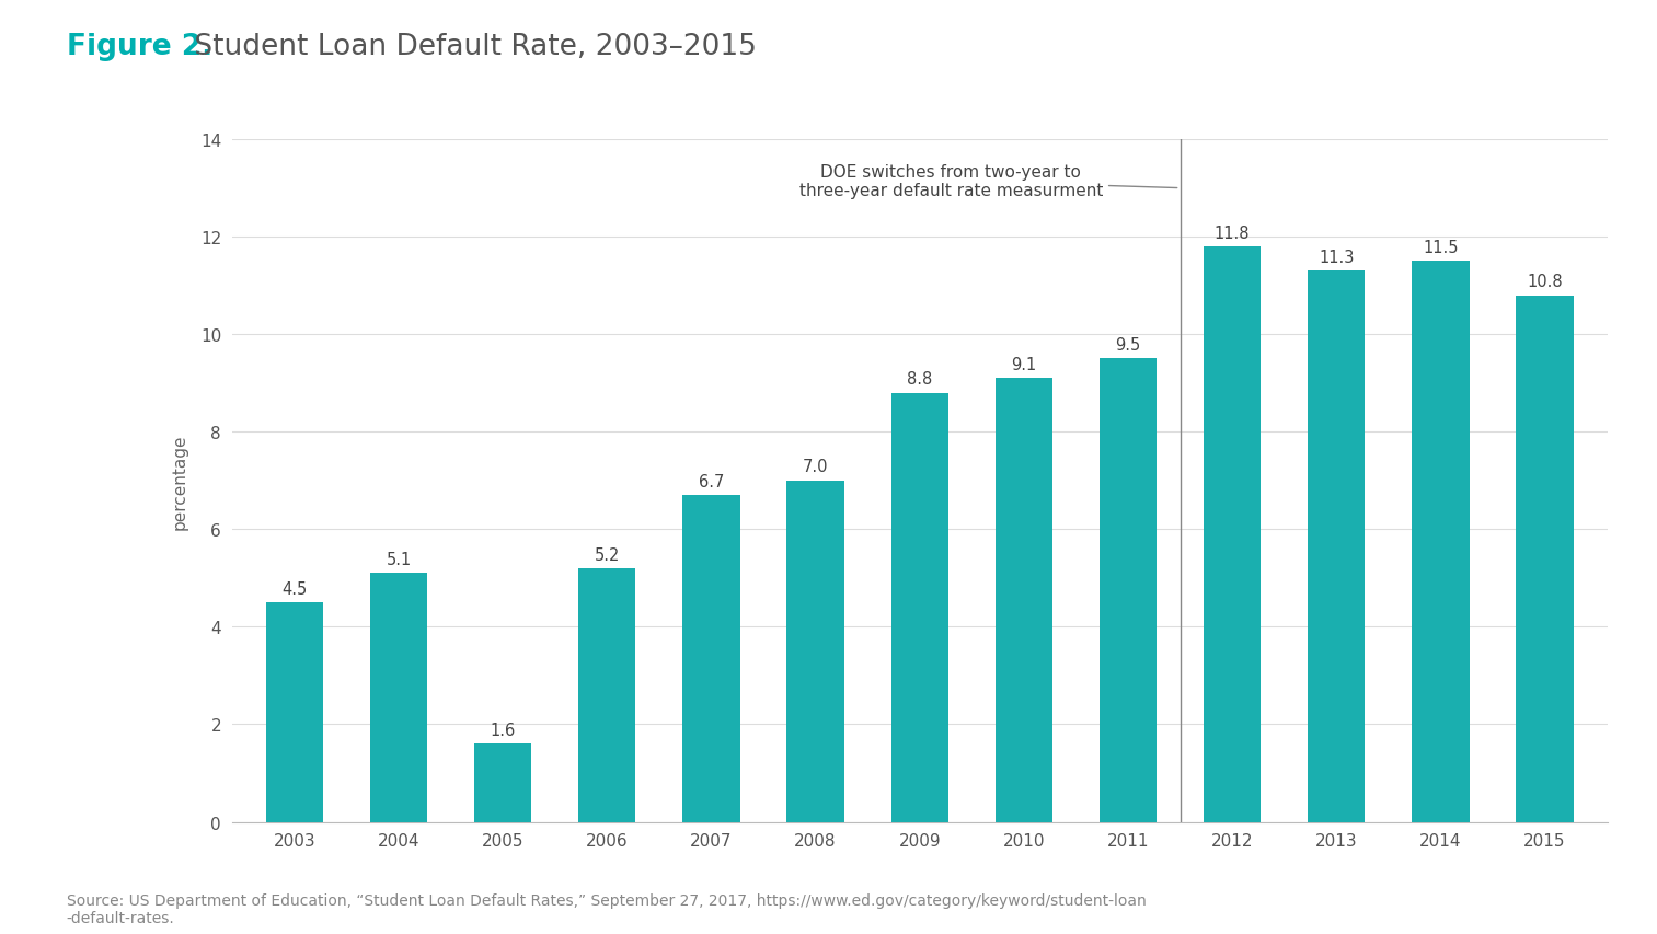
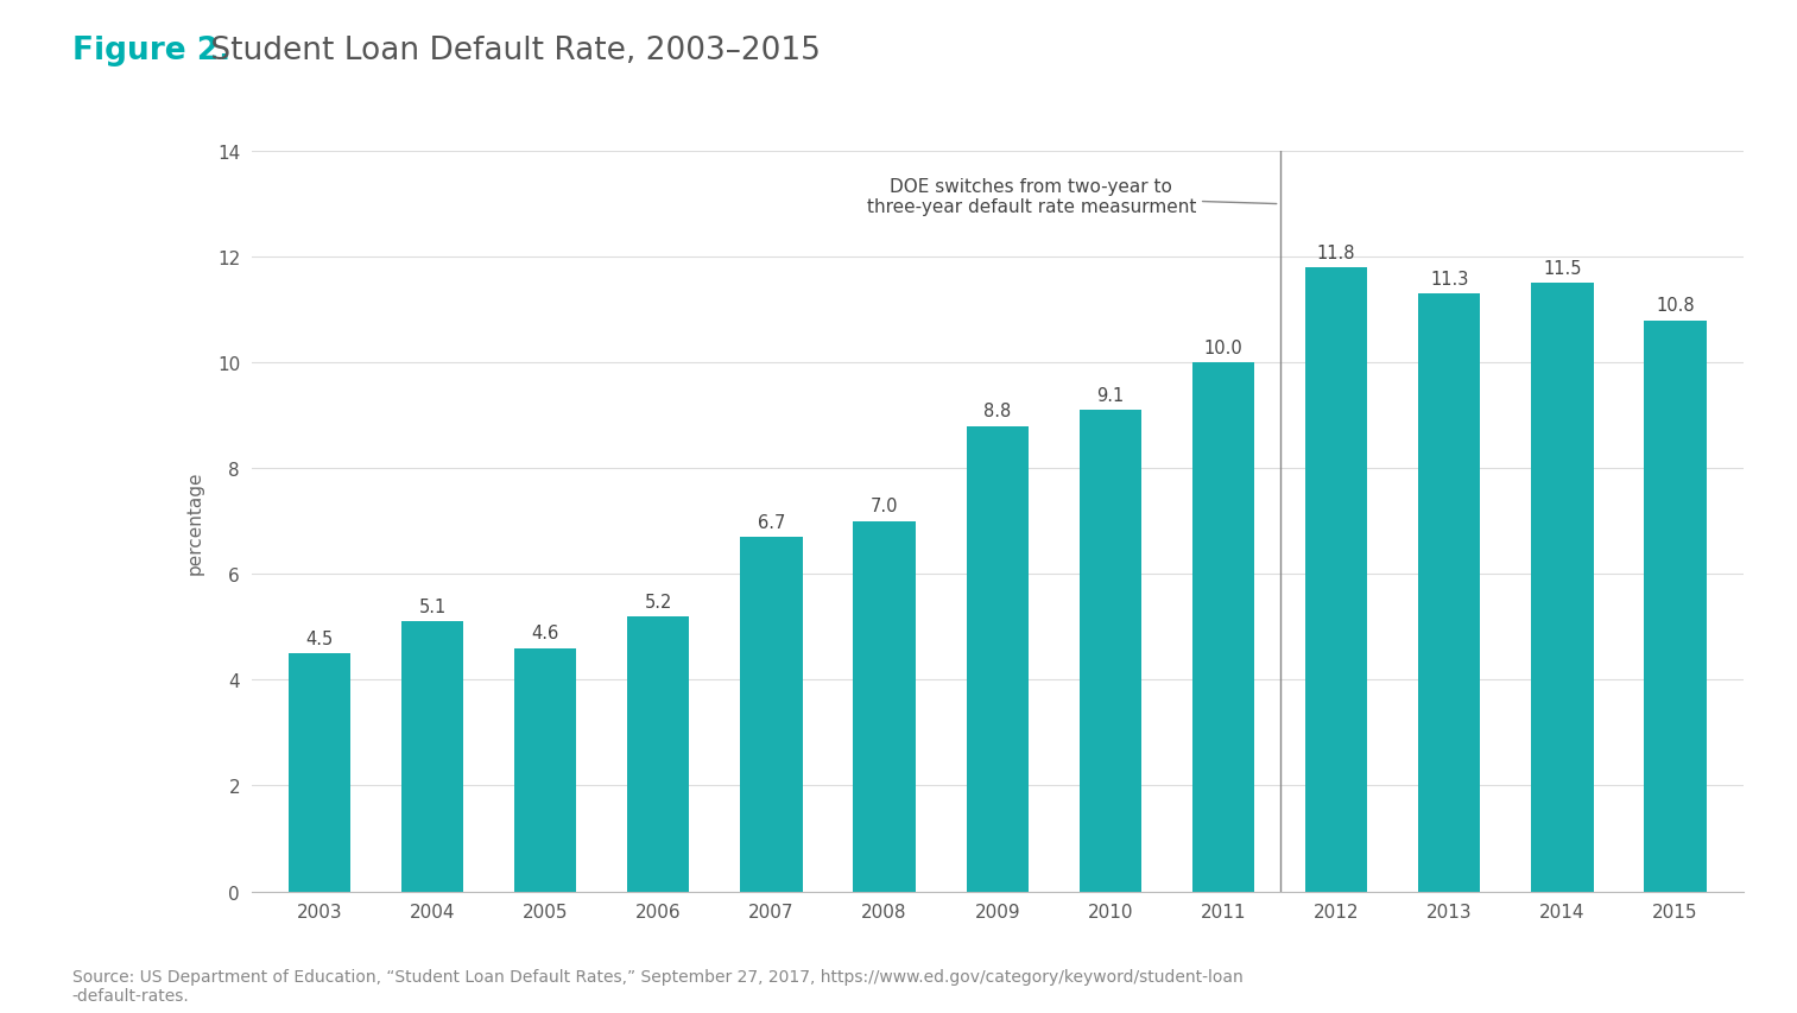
2005: 1.6 -> 4.6
2011: 9.5 -> 10.0
